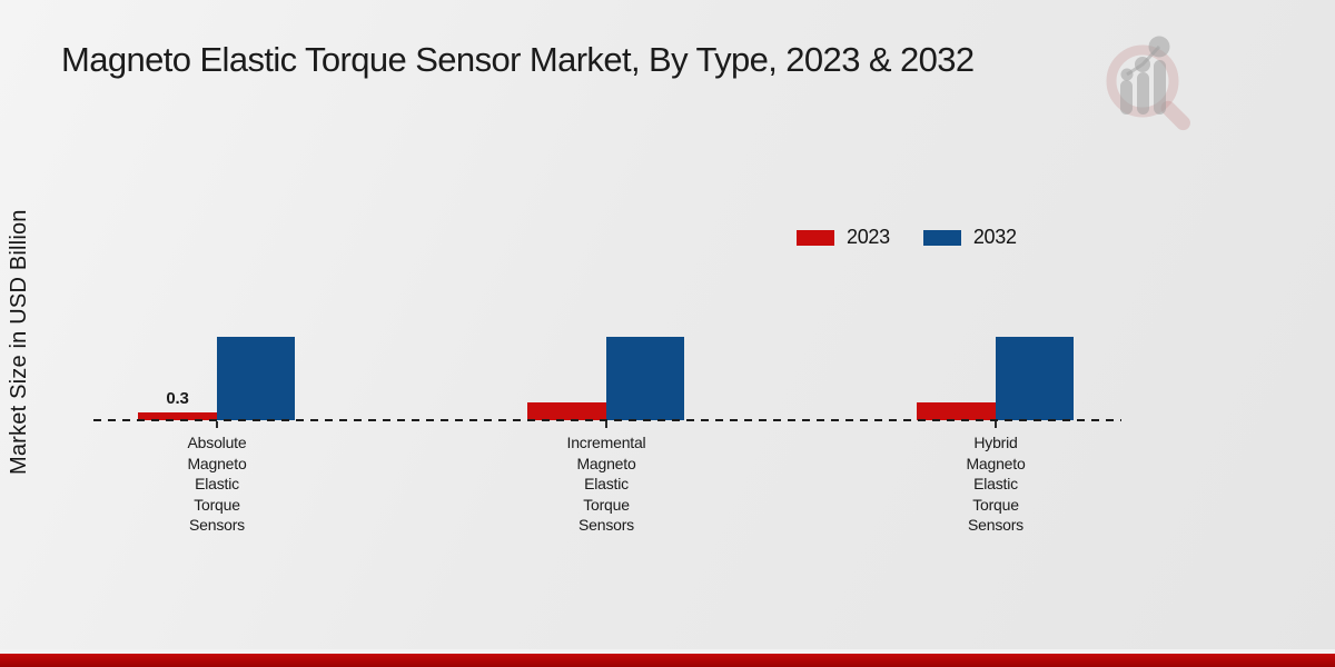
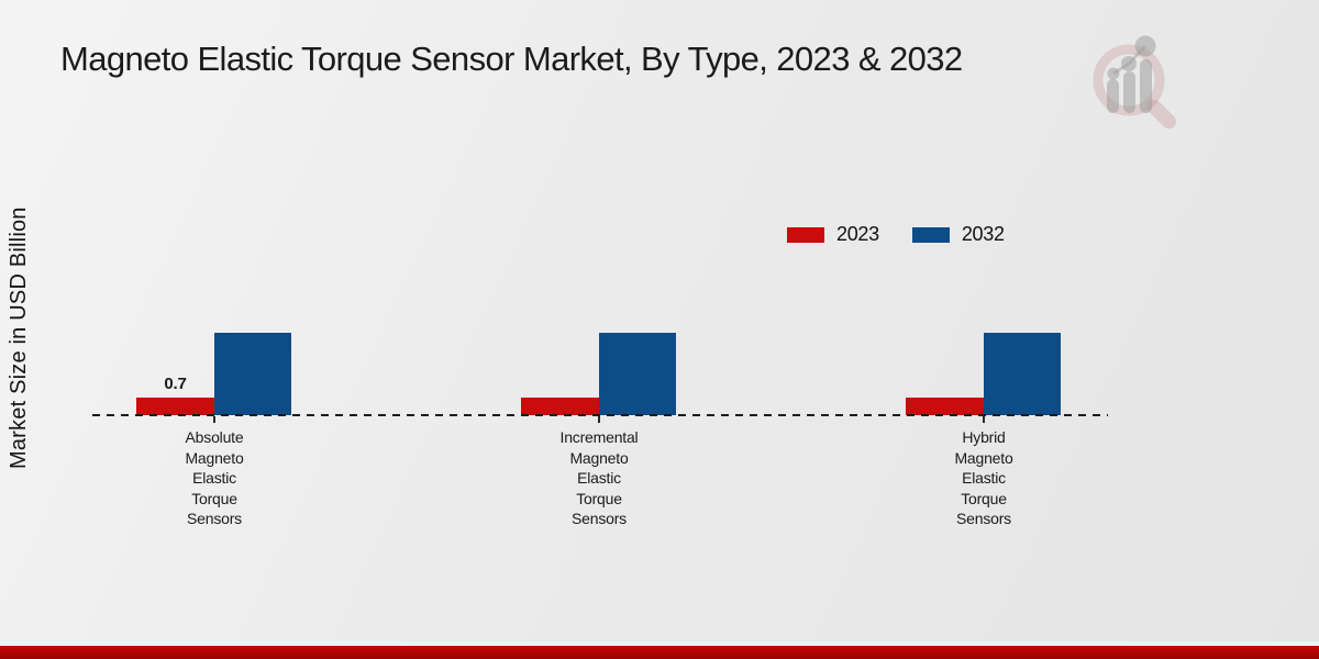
2023/Absolute Magneto Elastic Torque Sensors: 0.3 -> 0.7
